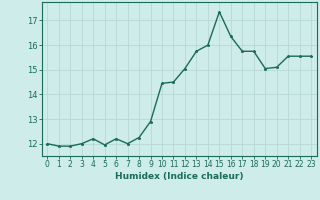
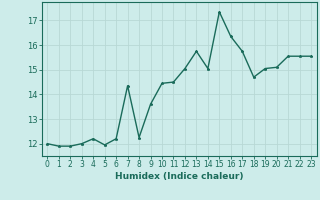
7: 12.00 -> 14.35
9: 12.90 -> 13.60
14: 16.00 -> 15.05
18: 15.75 -> 14.70
